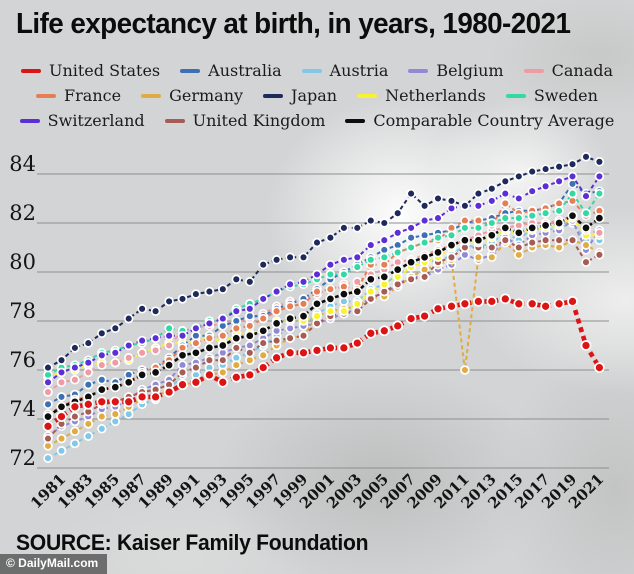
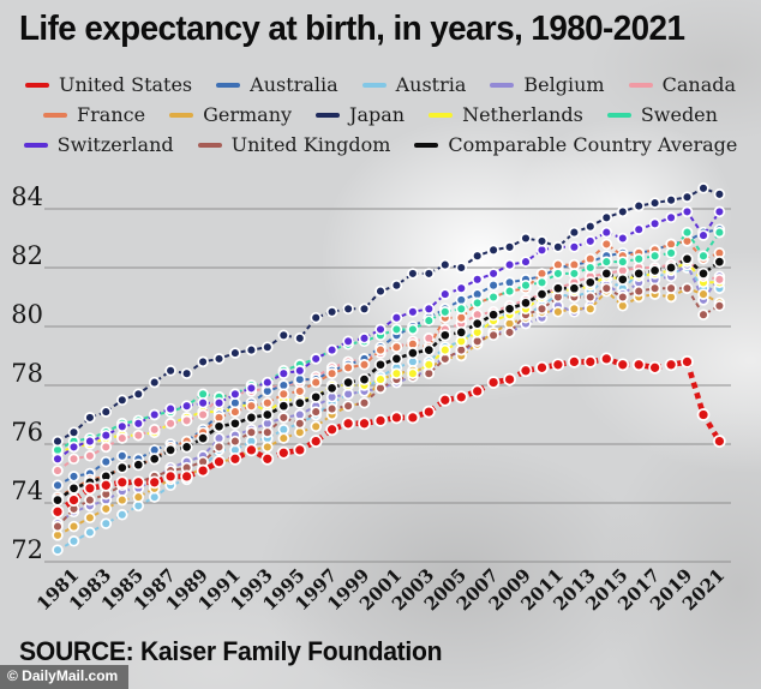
Japan/2007: 83.2 -> 82.6
Germany/2011: 76.0 -> 80.5
France/2013: 81.9 -> 82.3
Australia/2019: 83.6 -> 82.9
